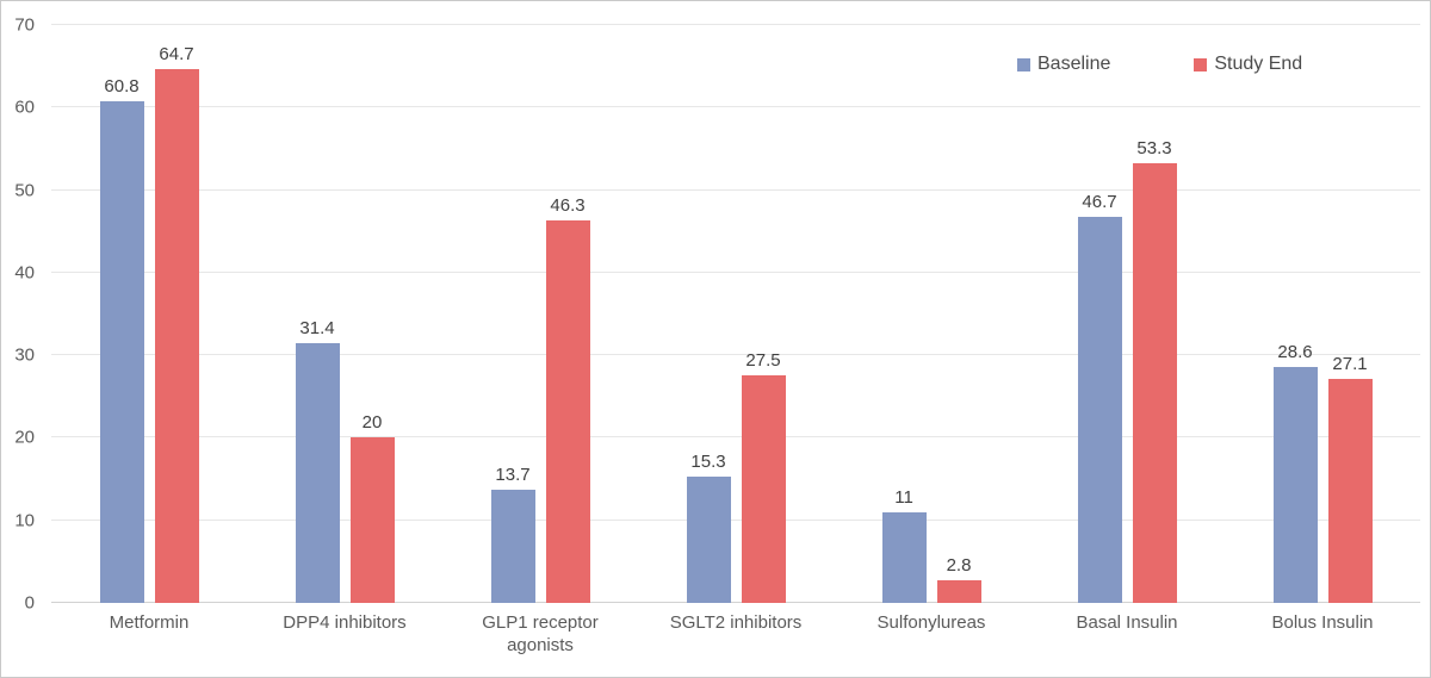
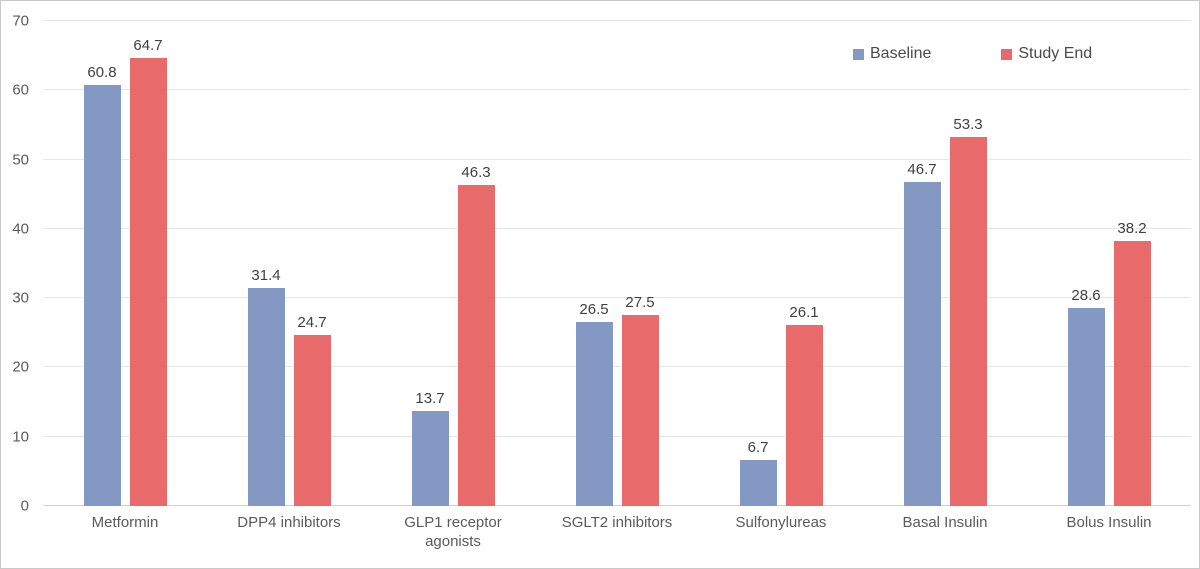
Study End/DPP4 inhibitors: 20 -> 24.7
Baseline/SGLT2 inhibitors: 15.3 -> 26.5
Baseline/Sulfonylureas: 11 -> 6.7
Study End/Sulfonylureas: 2.8 -> 26.1
Study End/Bolus Insulin: 27.1 -> 38.2
